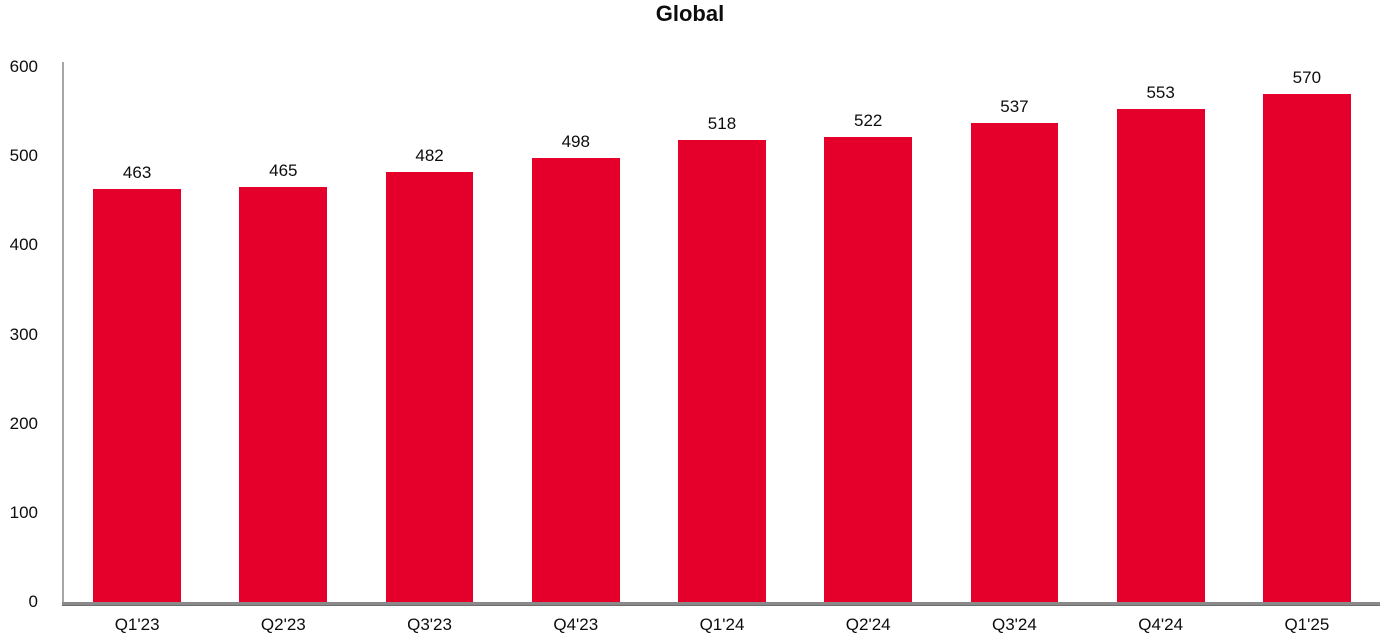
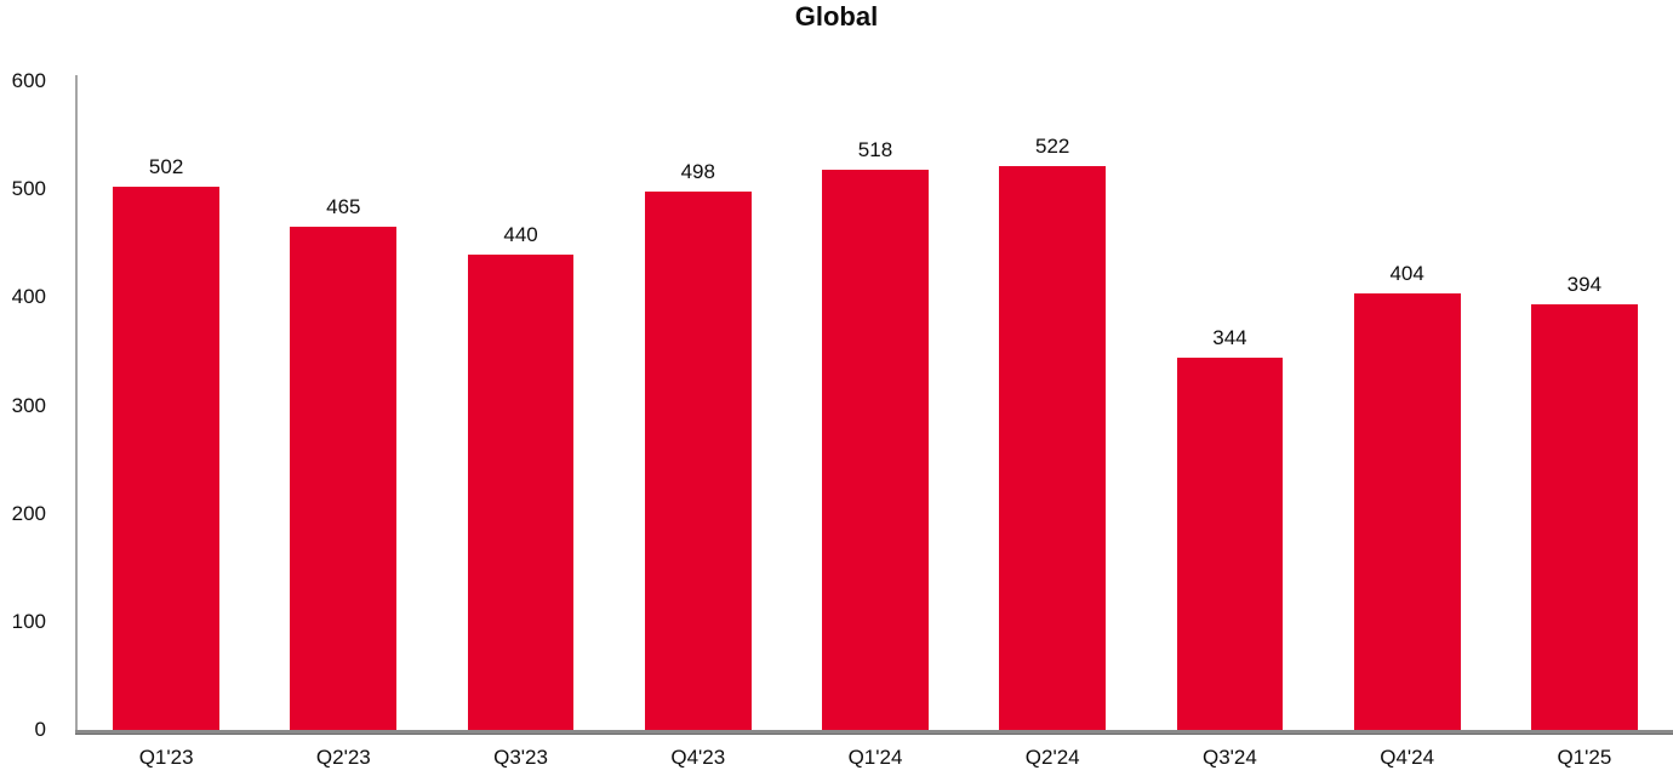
Q1'23: 463 -> 502
Q3'23: 482 -> 440
Q3'24: 537 -> 344
Q4'24: 553 -> 404
Q1'25: 570 -> 394
